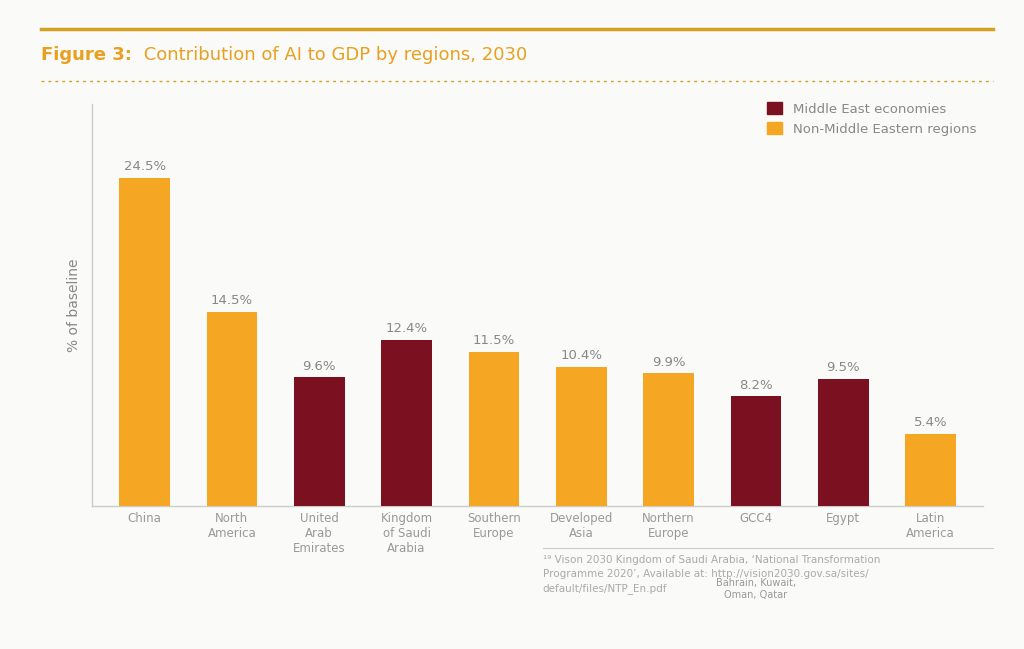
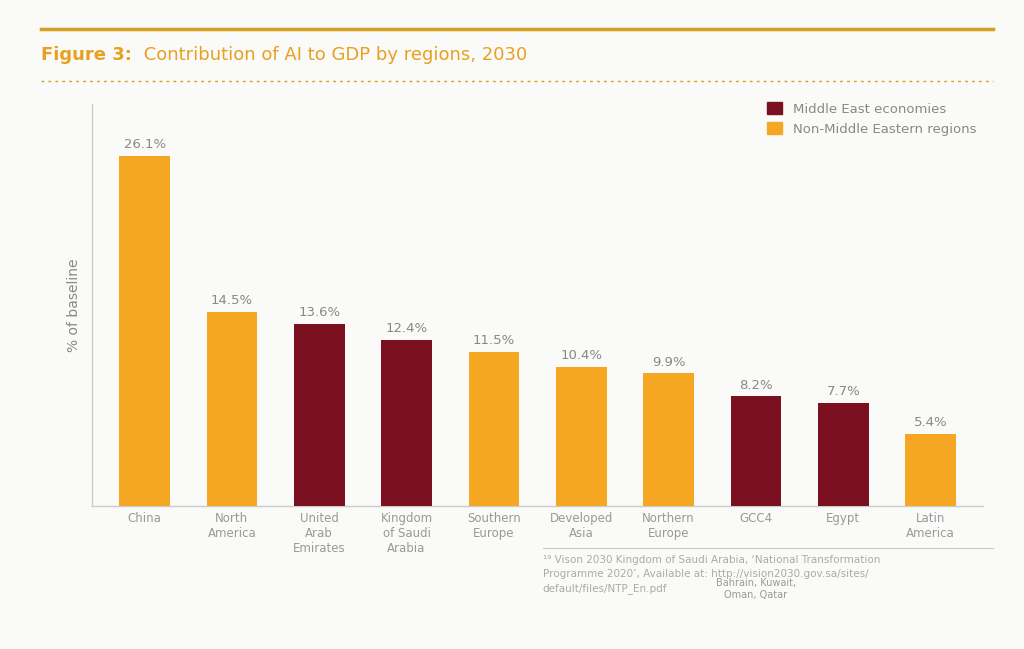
China: 24.5% -> 26.1%
United Arab Emirates: 9.6% -> 13.6%
Egypt: 9.5% -> 7.7%
